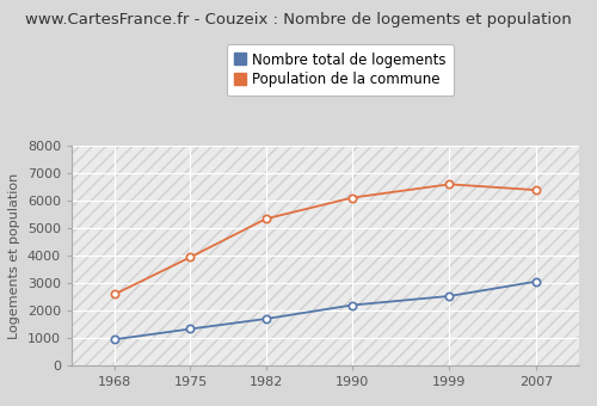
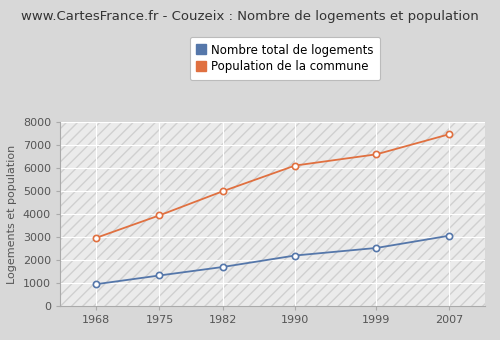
Population de la commune/1968: 2600 -> 2970
Population de la commune/1982: 5350 -> 5000
Population de la commune/2007: 6400 -> 7480
